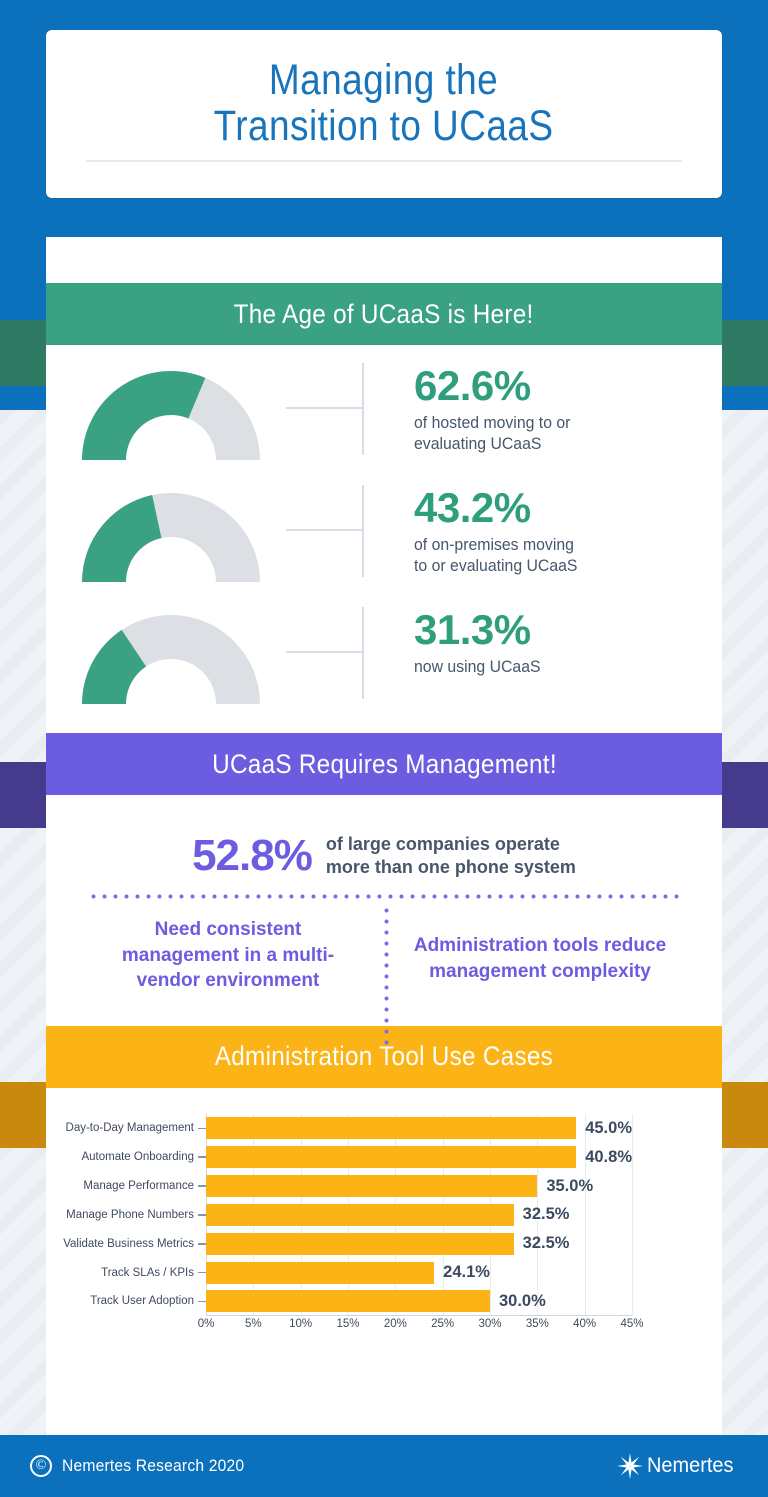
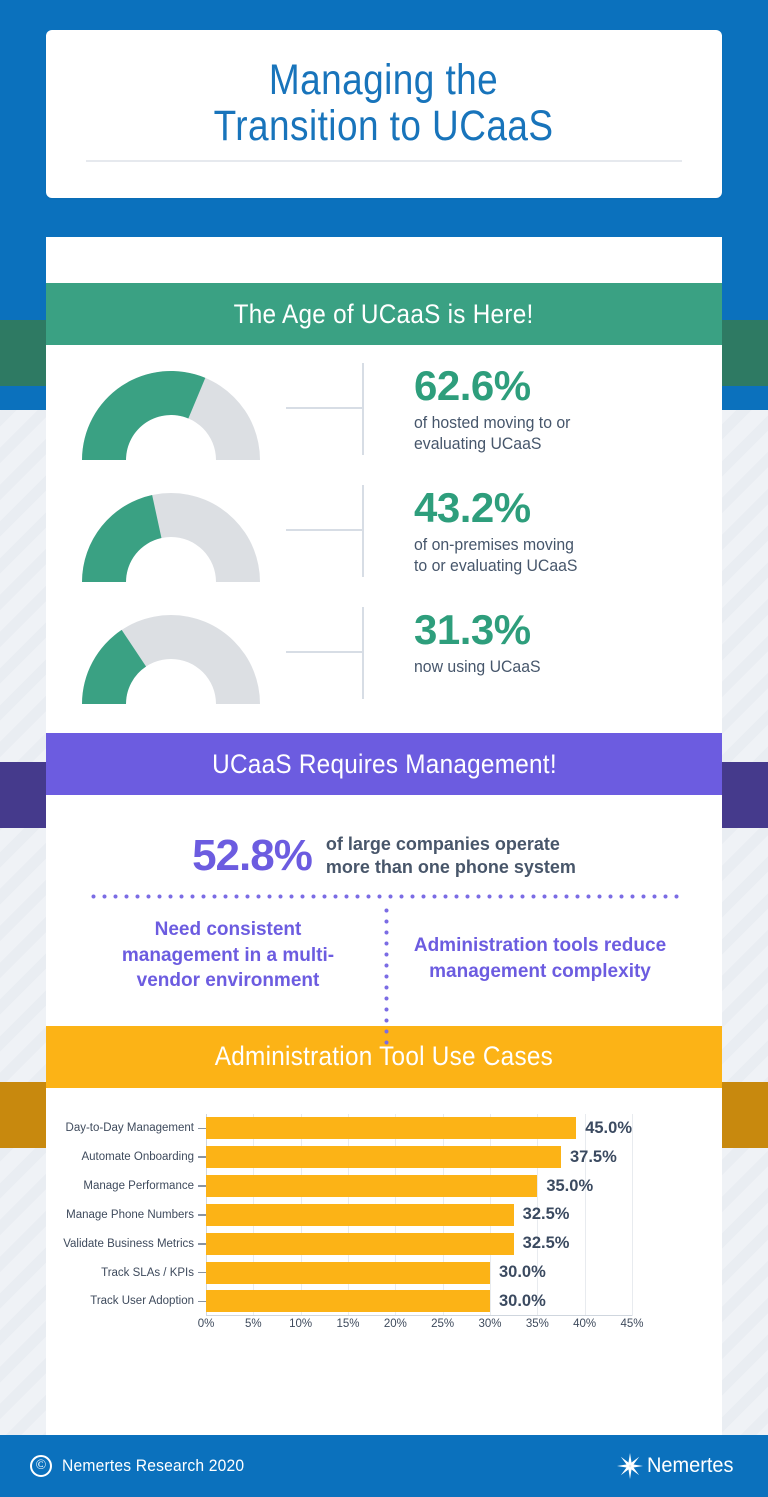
Automate Onboarding: 40.8% -> 37.5%
Track SLAs / KPIs: 24.1% -> 30.0%
